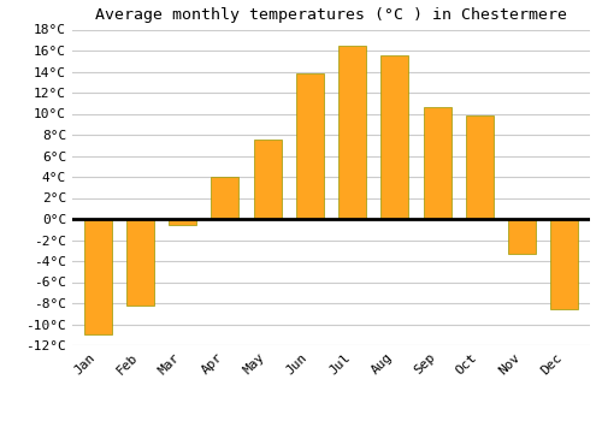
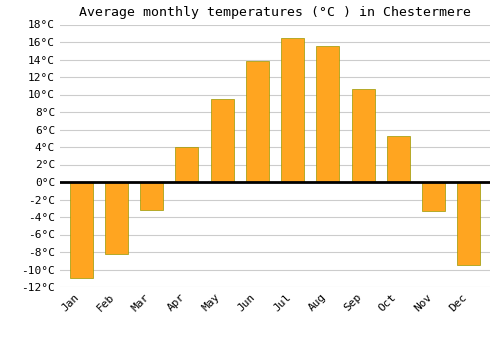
Mar: -0.6°C -> -3.2°C
May: 7.6°C -> 9.5°C
Oct: 9.8°C -> 5.3°C
Dec: -8.6°C -> -9.5°C
